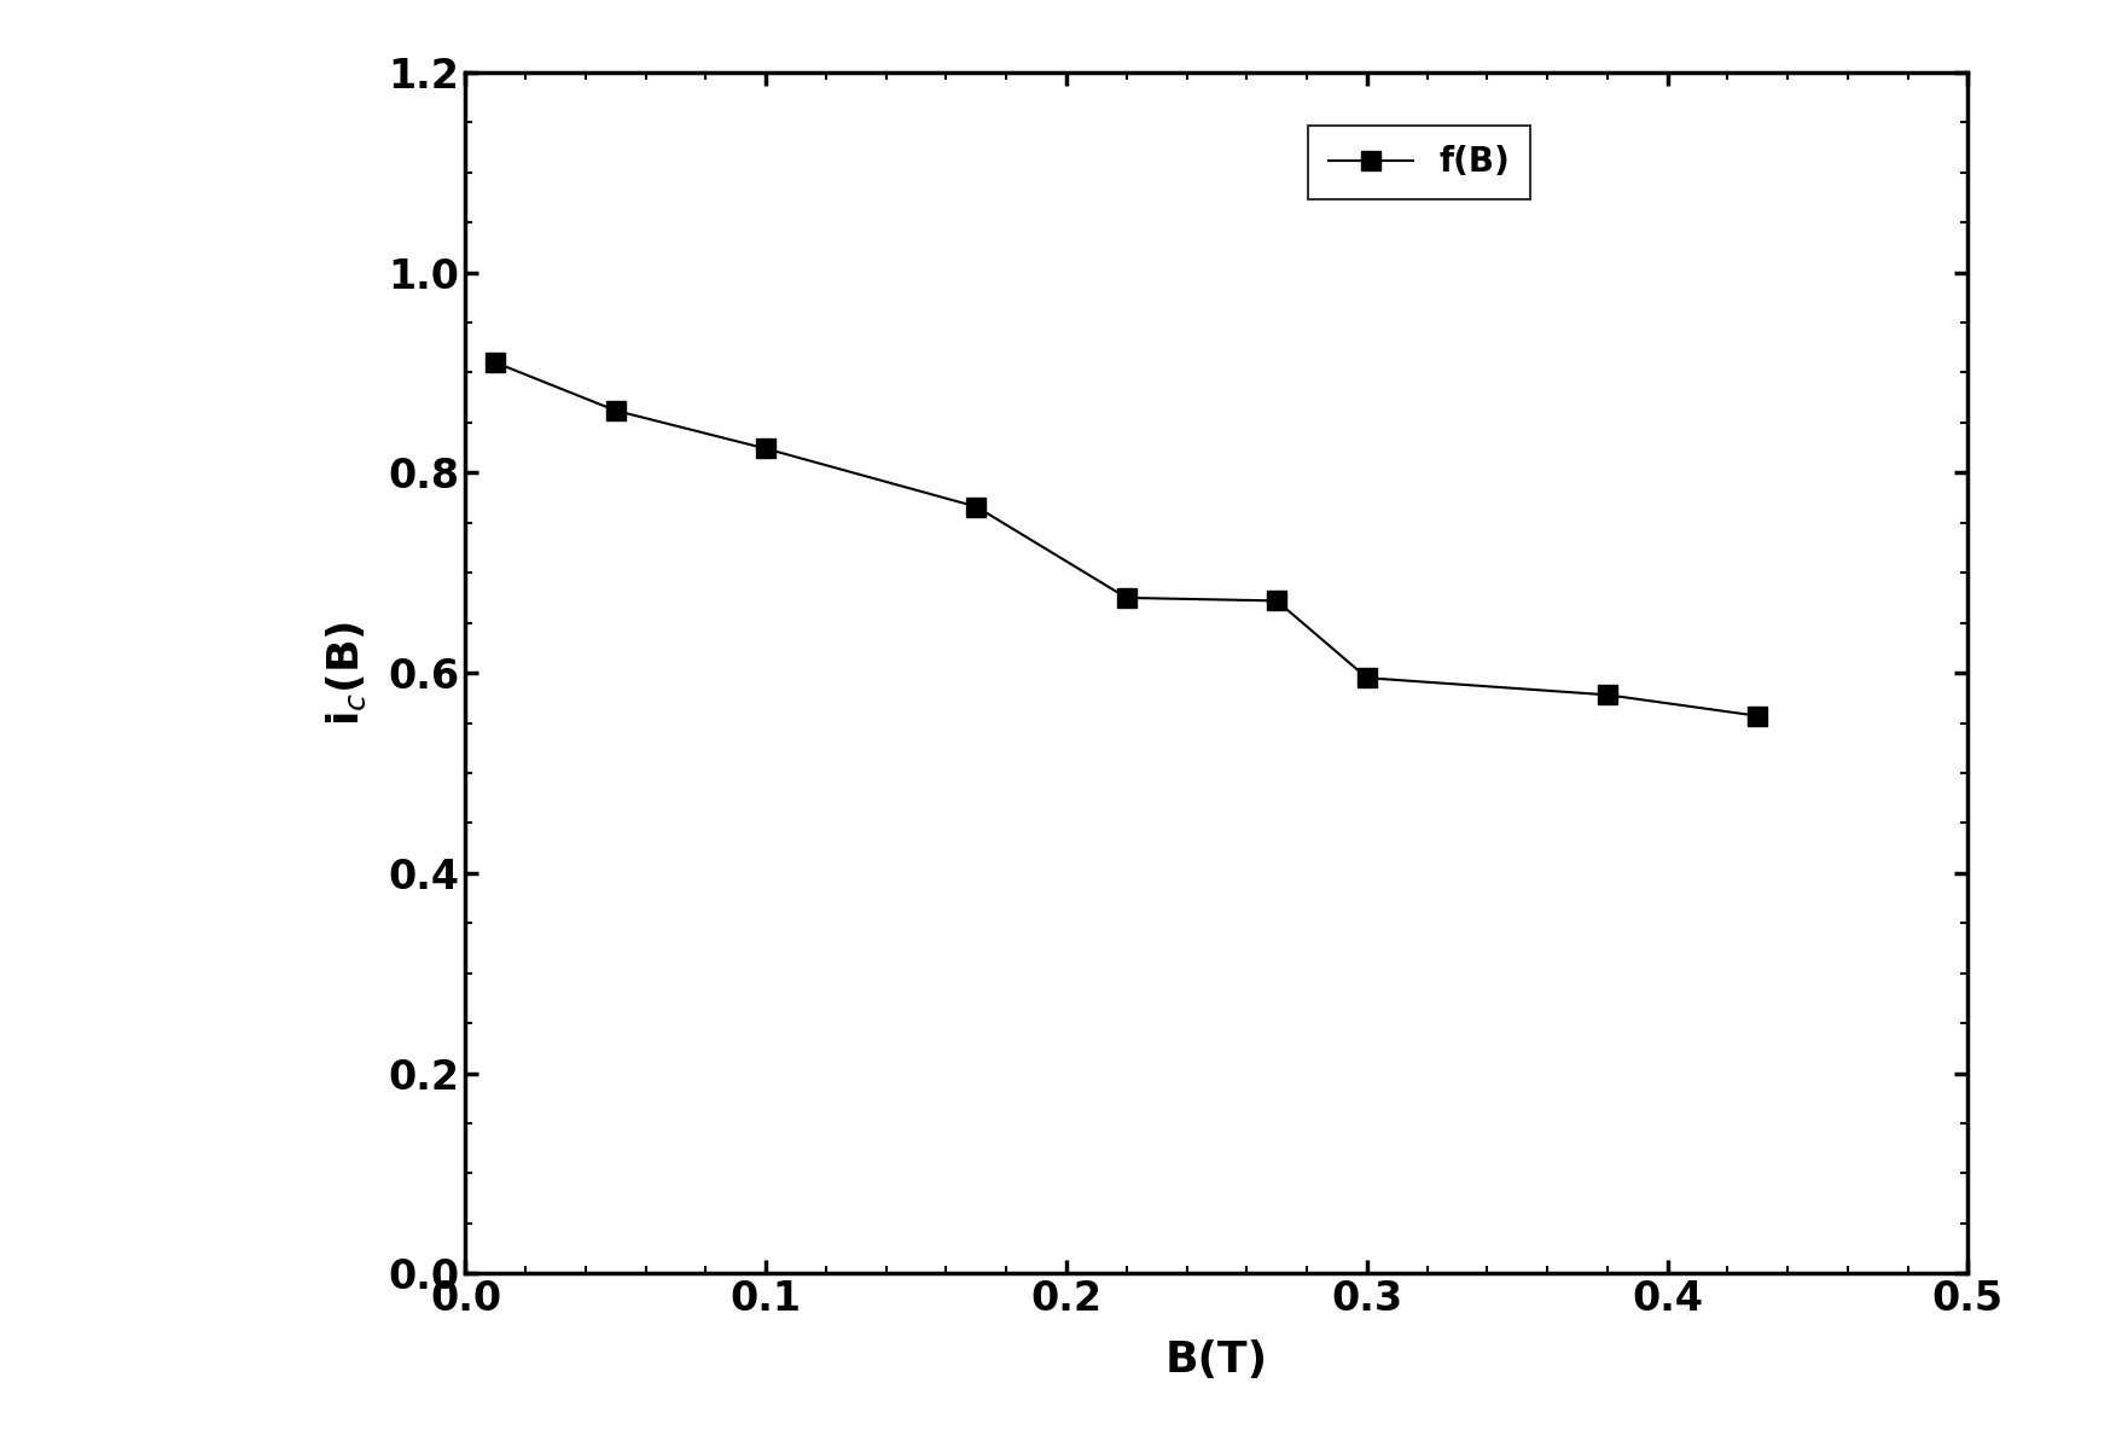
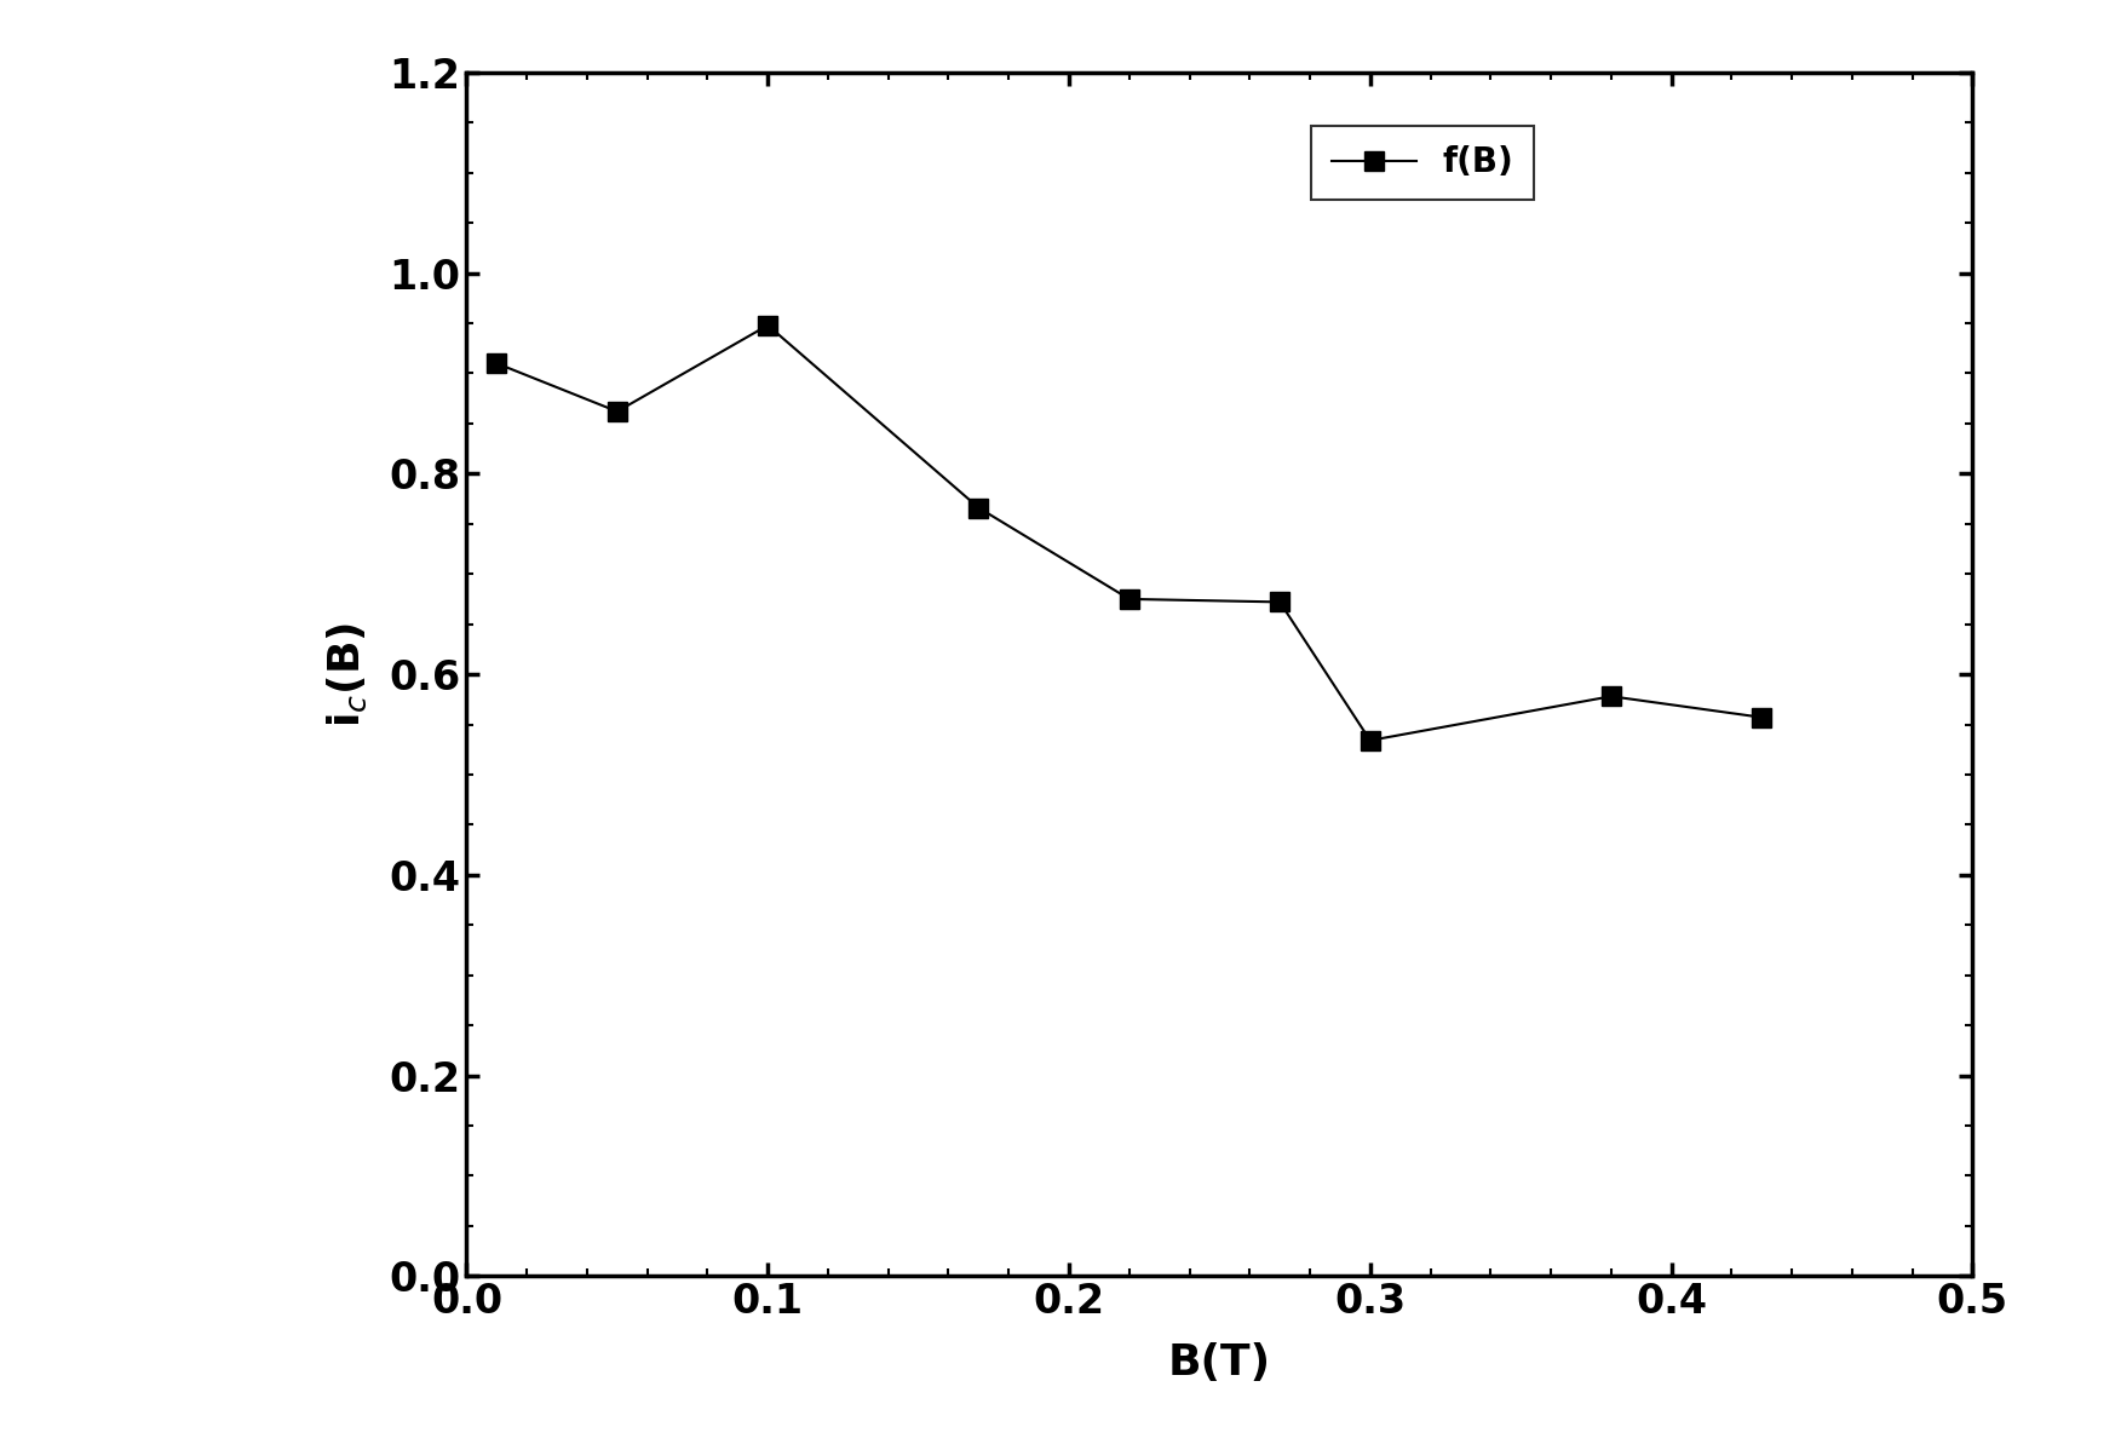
0.1: 0.824 -> 0.948
0.3: 0.595 -> 0.534
